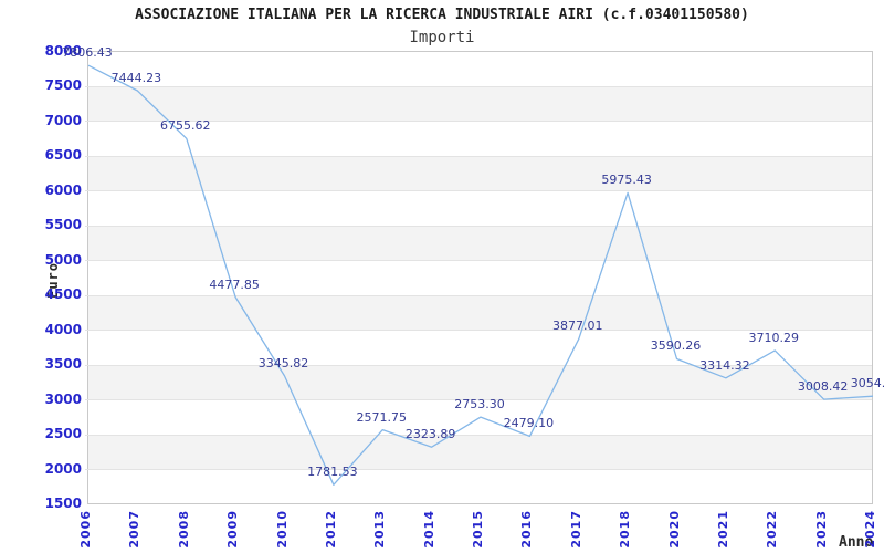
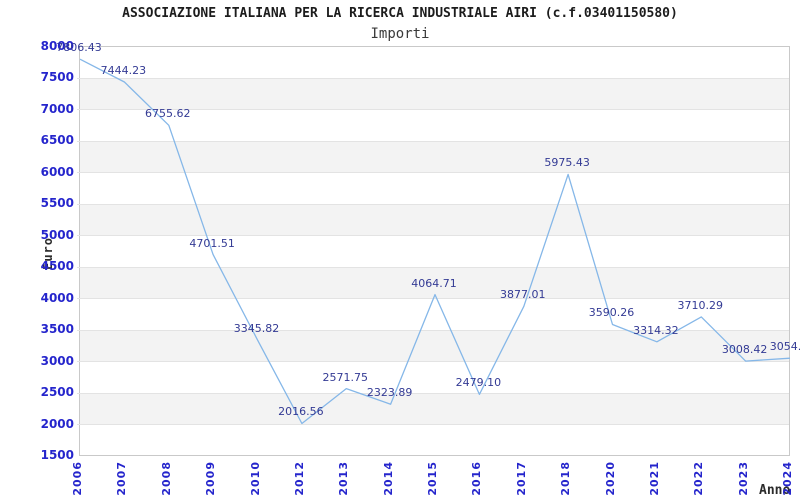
2009: 4477.85 -> 4701.51
2012: 1781.53 -> 2016.56
2015: 2753.30 -> 4064.71
